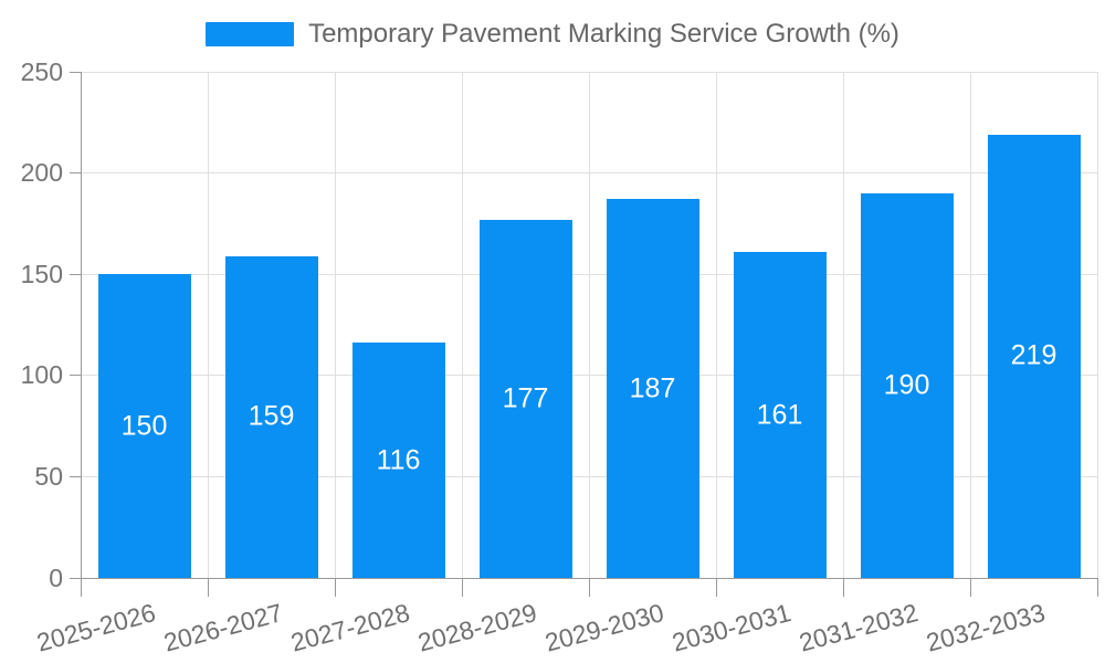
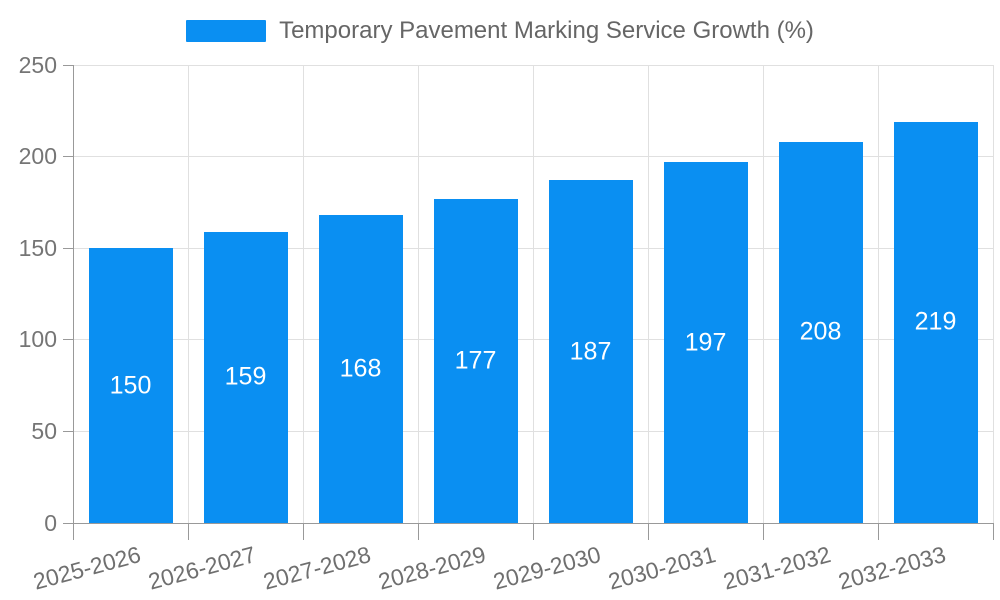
2027-2028: 116 -> 168
2030-2031: 161 -> 197
2031-2032: 190 -> 208
